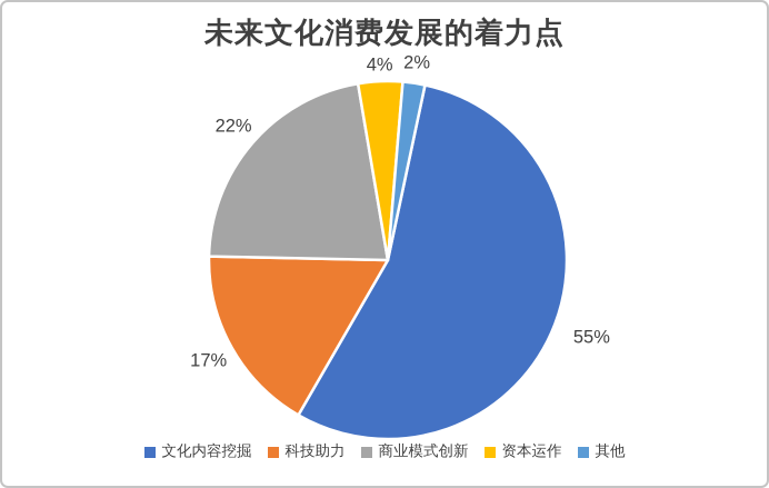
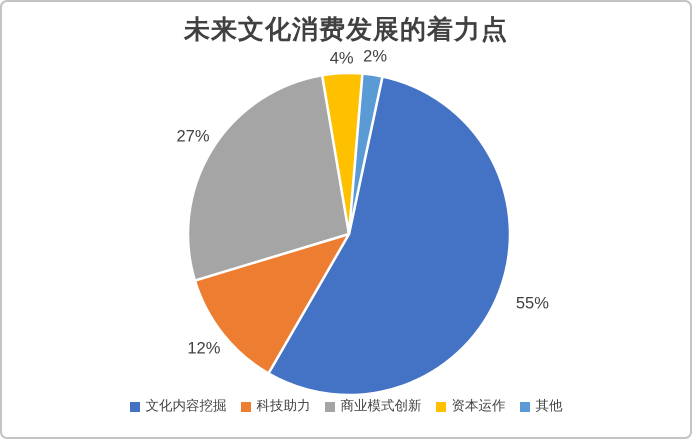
科技助力: 17% -> 12%
商业模式创新: 22% -> 27%
